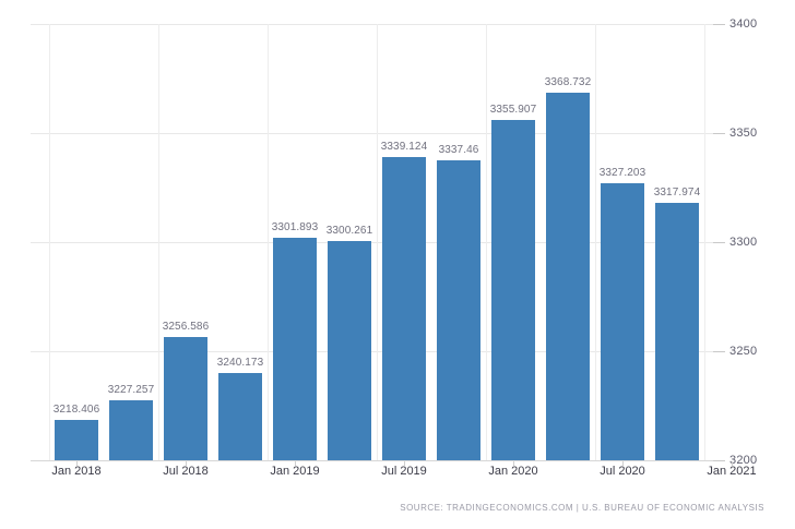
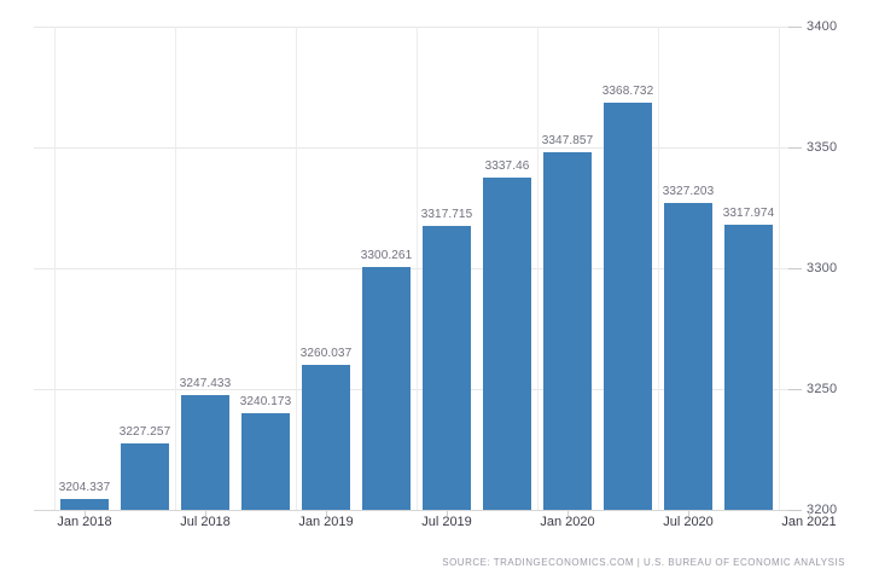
Jan 2018: 3218.406 -> 3204.337
Jul 2018: 3256.586 -> 3247.433
Jan 2019: 3301.893 -> 3260.037
Jul 2019: 3339.124 -> 3317.715
Jan 2020: 3355.907 -> 3347.857
